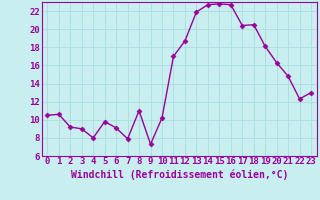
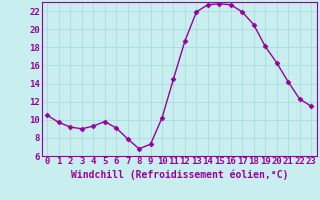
1: 10.6 -> 9.7
4: 8.0 -> 9.3
8: 11.0 -> 6.8
11: 17.0 -> 14.5
17: 20.4 -> 21.9
21: 14.8 -> 14.2
23: 13.0 -> 11.5
